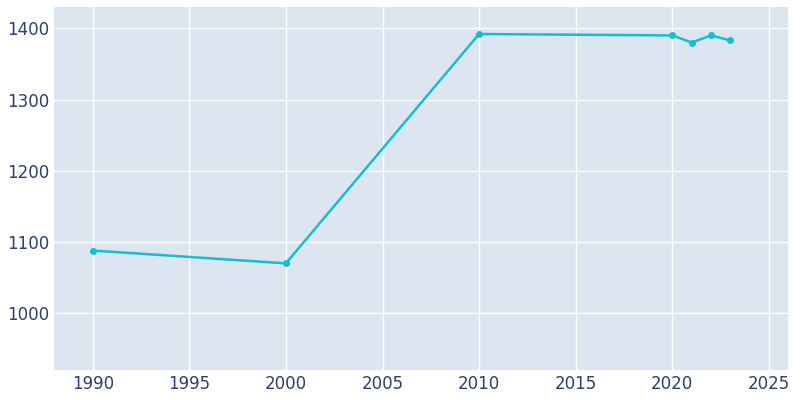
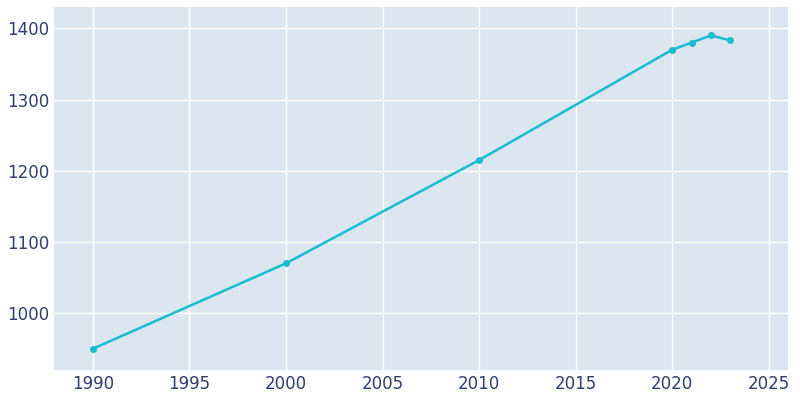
1990: 1088 -> 950
2010: 1392 -> 1215
2020: 1390 -> 1370
